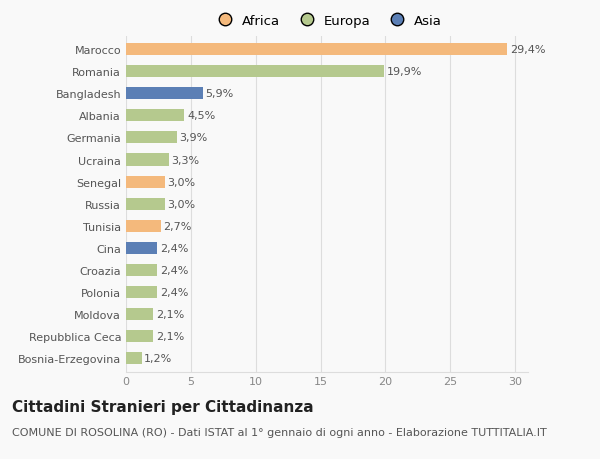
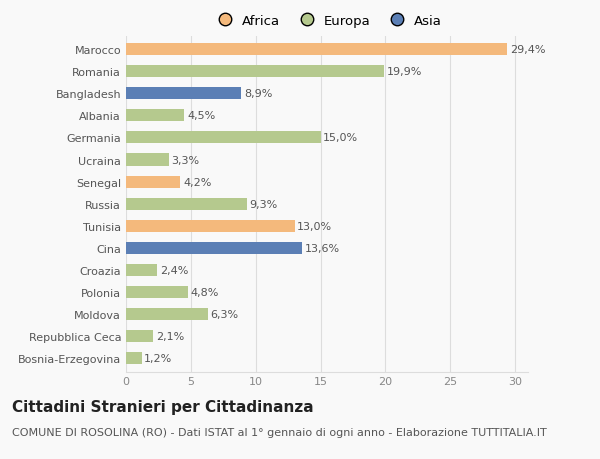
Bangladesh: 5,9% -> 8,9%
Germania: 3,9% -> 15,0%
Senegal: 3,0% -> 4,2%
Russia: 3,0% -> 9,3%
Tunisia: 2,7% -> 13,0%
Cina: 2,4% -> 13,6%
Polonia: 2,4% -> 4,8%
Moldova: 2,1% -> 6,3%
